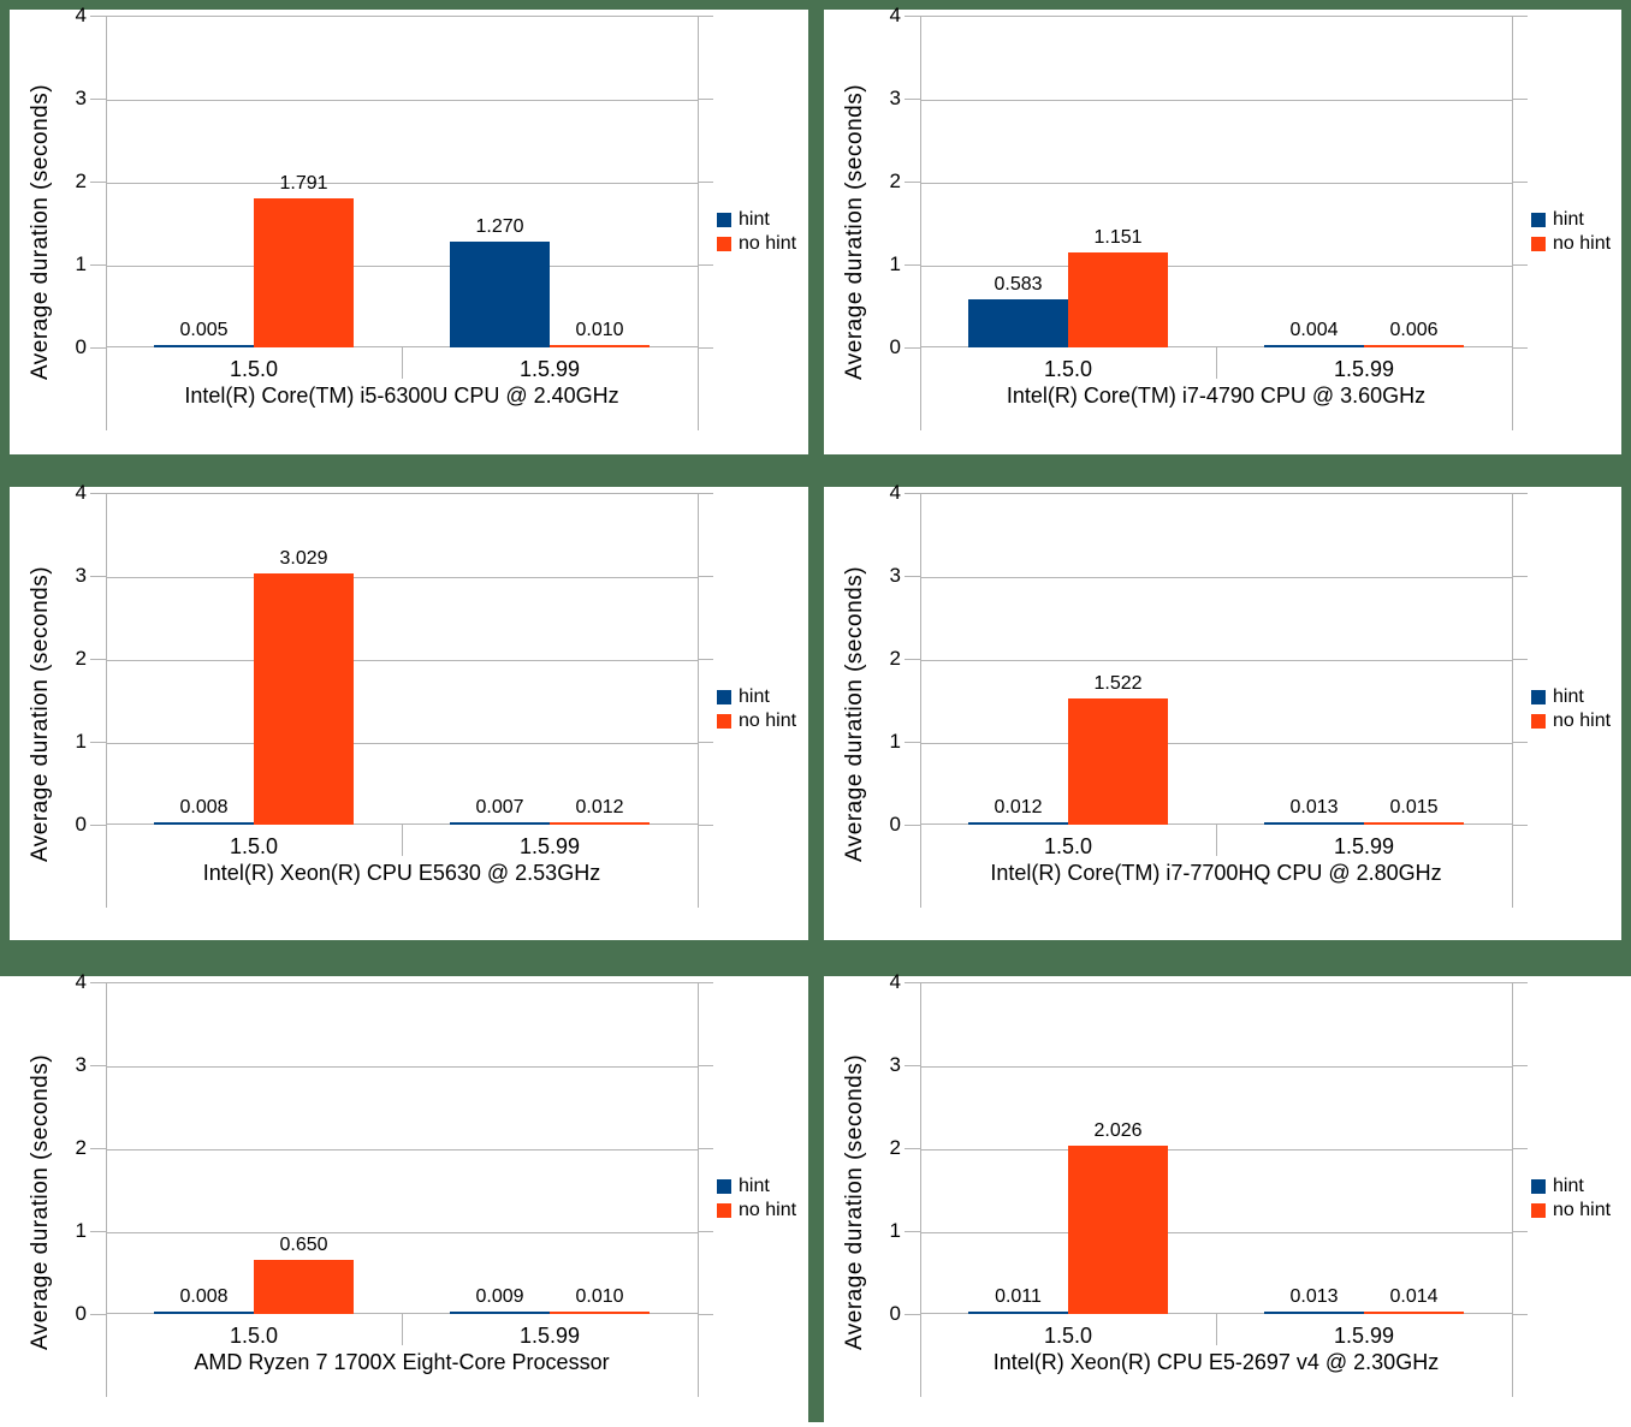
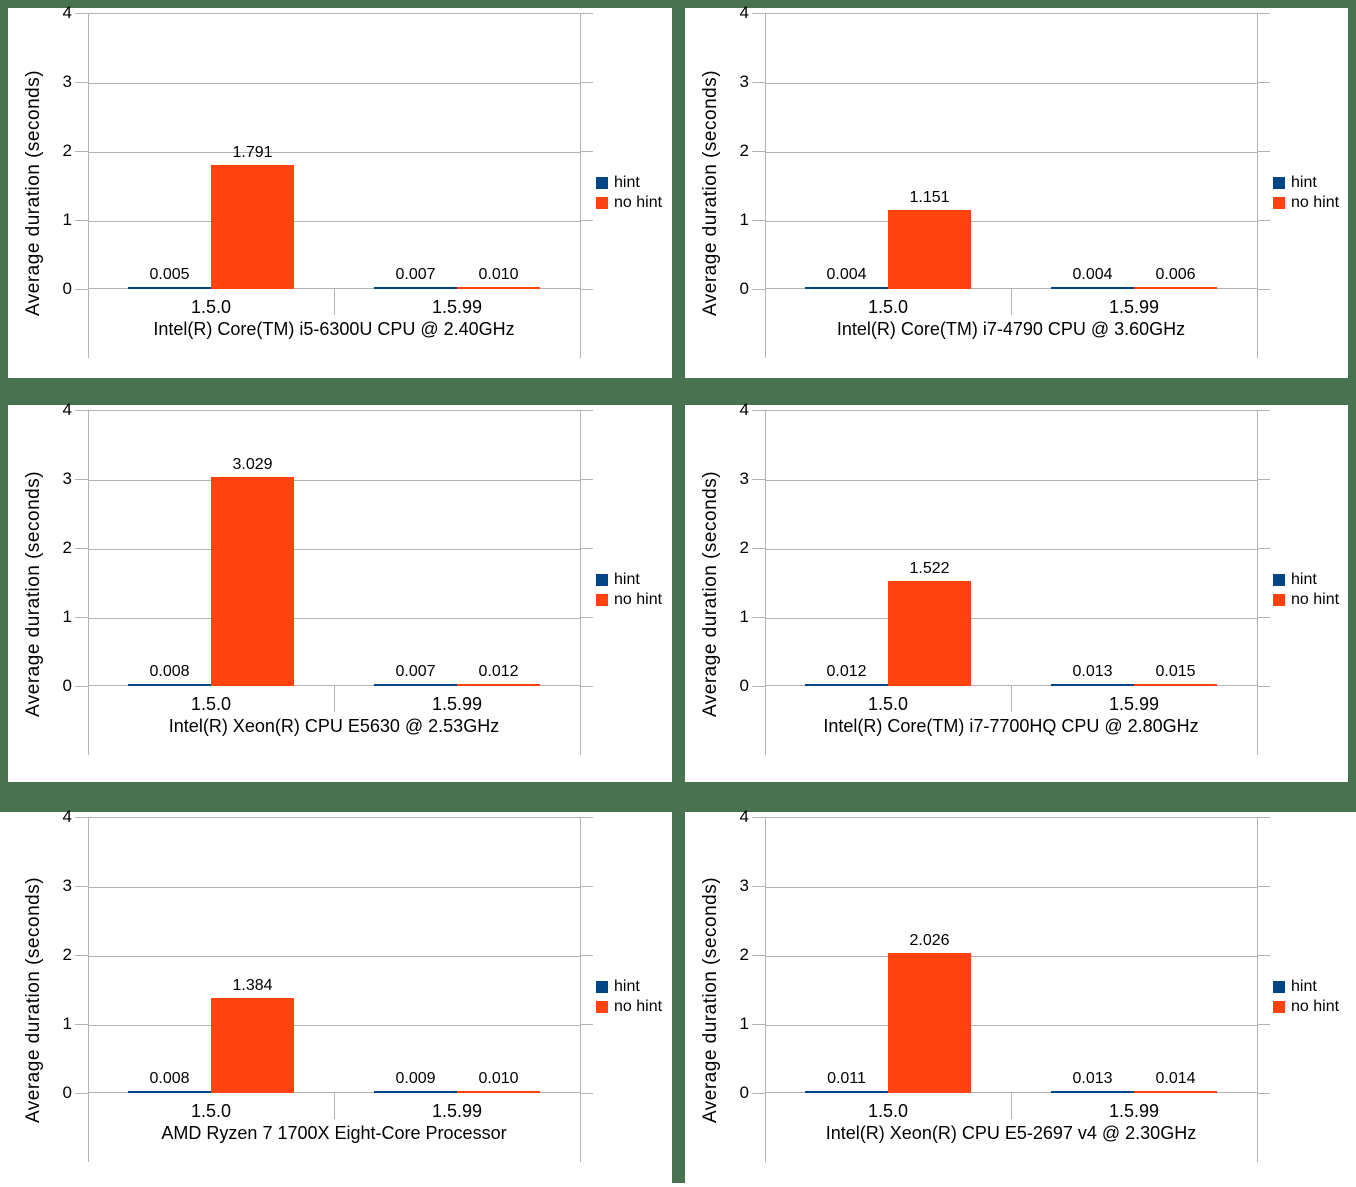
Intel(R) Core(TM) i5-6300U CPU @ 2.40GHz/hint/1.5.99: 1.270 -> 0.007
Intel(R) Core(TM) i7-4790 CPU @ 3.60GHz/hint/1.5.0: 0.583 -> 0.004
AMD Ryzen 7 1700X Eight-Core Processor/no hint/1.5.0: 0.650 -> 1.384
